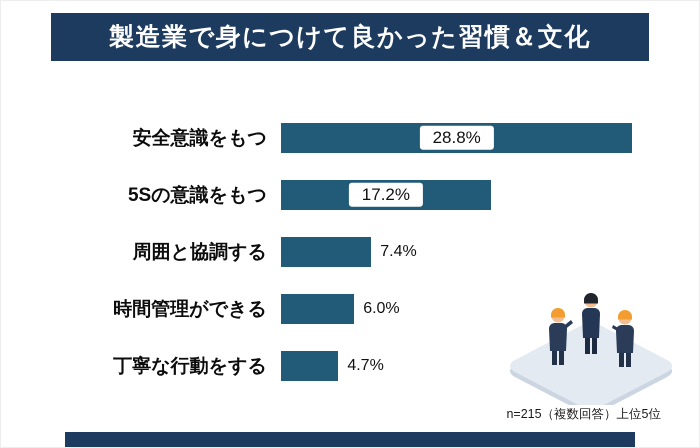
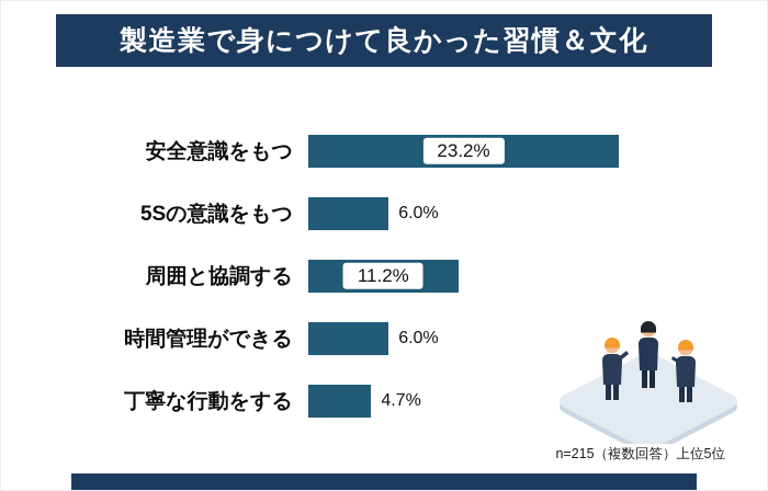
安全意識をもつ: 28.8% -> 23.2%
5Sの意識をもつ: 17.2% -> 6.0%
周囲と協調する: 7.4% -> 11.2%
